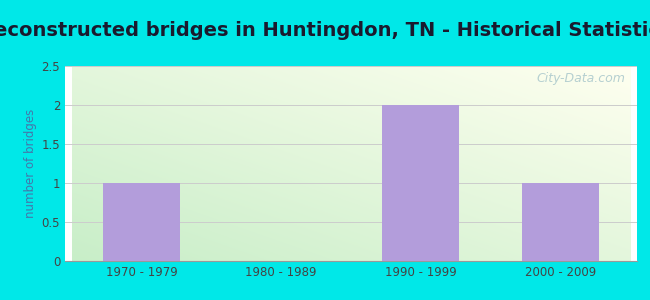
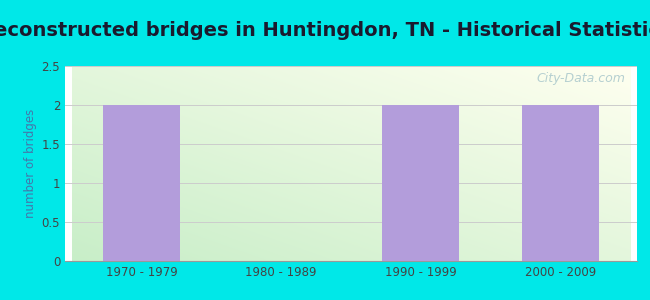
1970 - 1979: 1 -> 2
2000 - 2009: 1 -> 2
